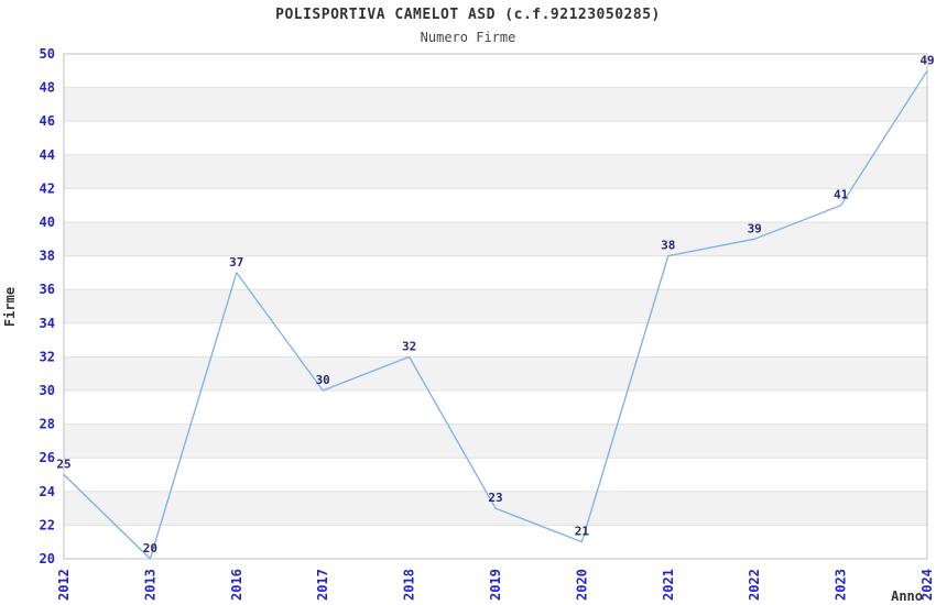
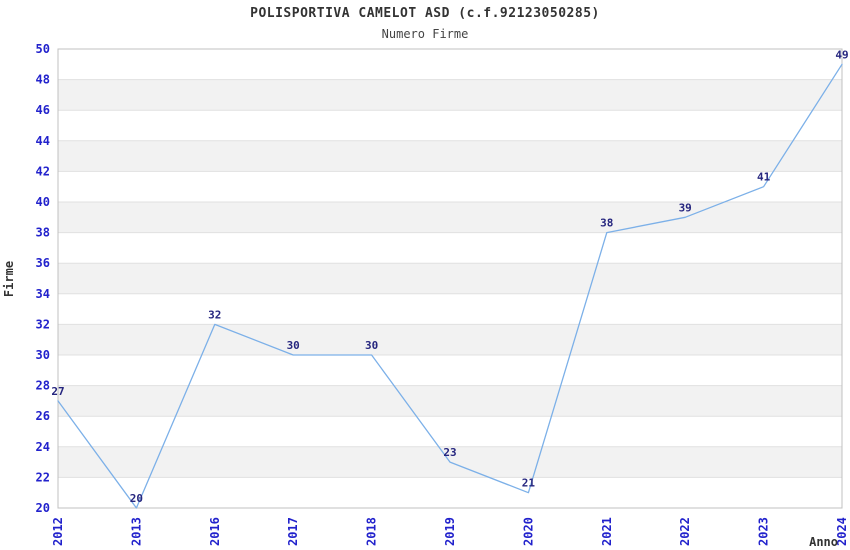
2012: 25 -> 27
2016: 37 -> 32
2018: 32 -> 30
